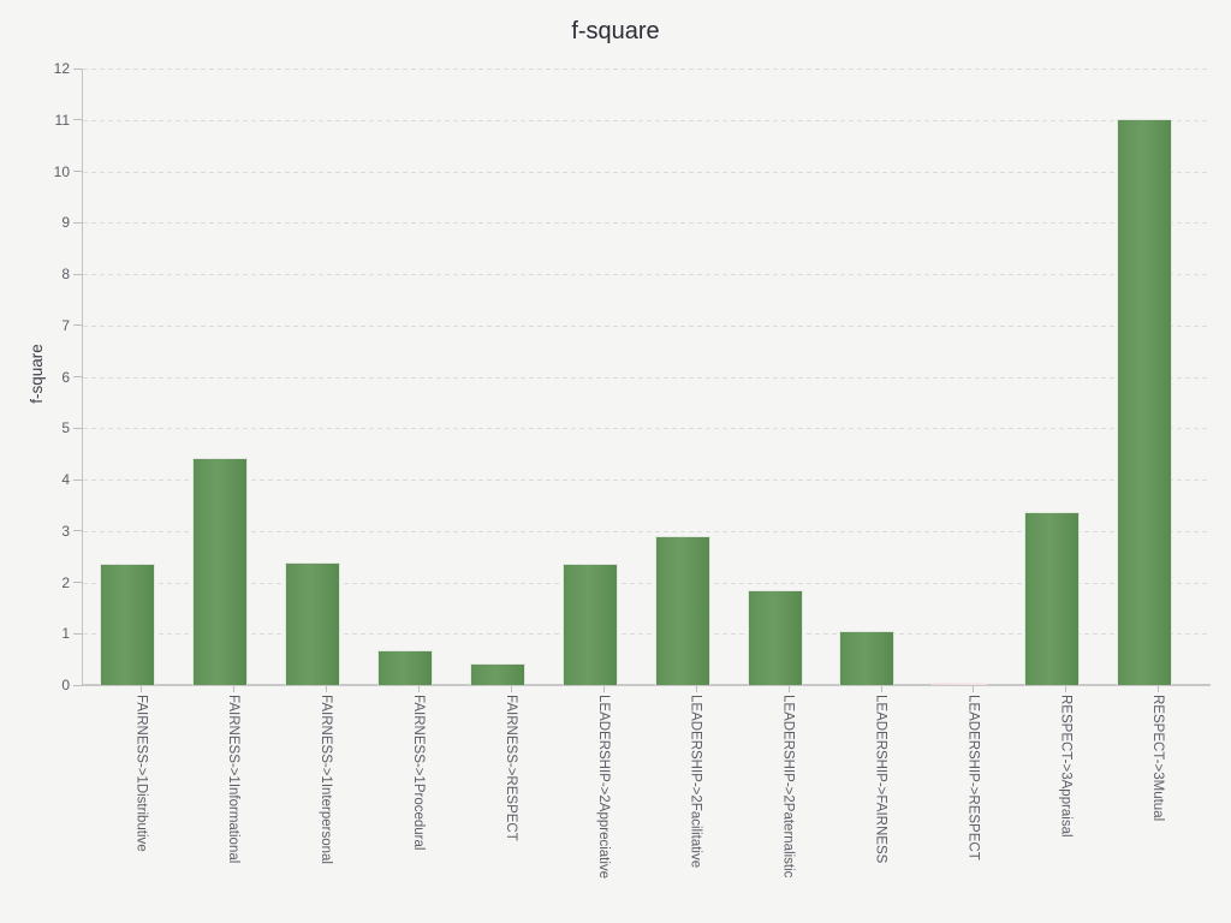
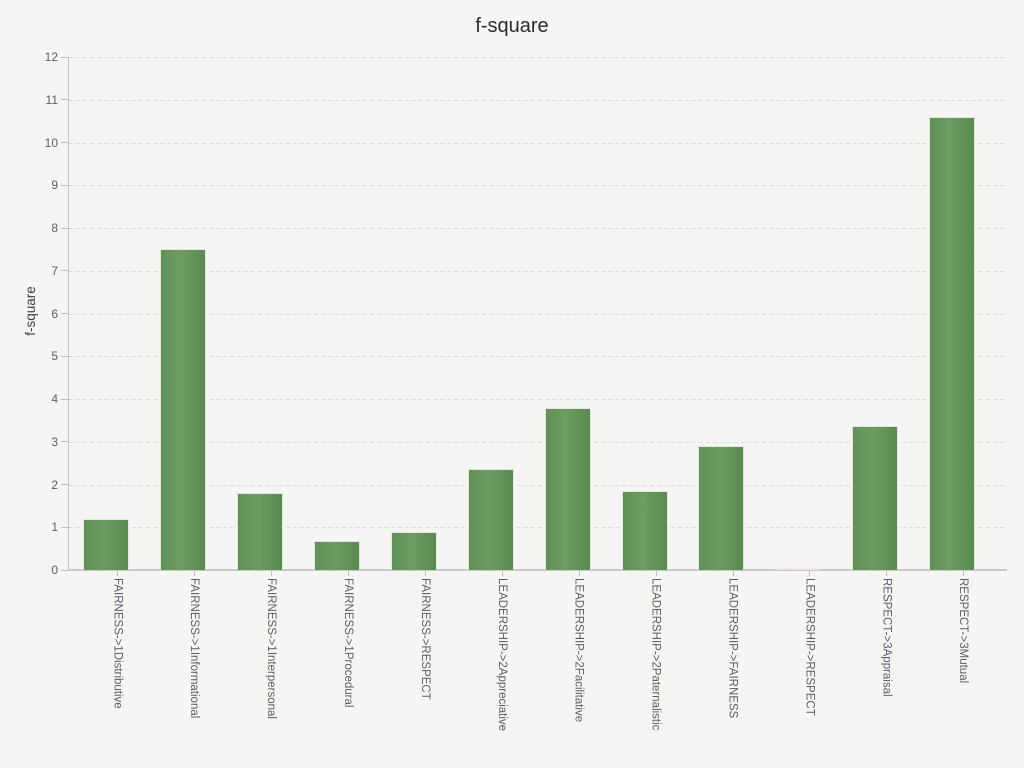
FAIRNESS->1Distributive: 2.4 -> 1.2
FAIRNESS->1Informational: 4.4 -> 7.5
FAIRNESS->1Interpersonal: 2.4 -> 1.8
FAIRNESS->RESPECT: 0.4 -> 0.9
LEADERSHIP->2Facilitative: 2.9 -> 3.8
LEADERSHIP->FAIRNESS: 1.1 -> 2.9
RESPECT->3Mutual: 11.0 -> 10.6
